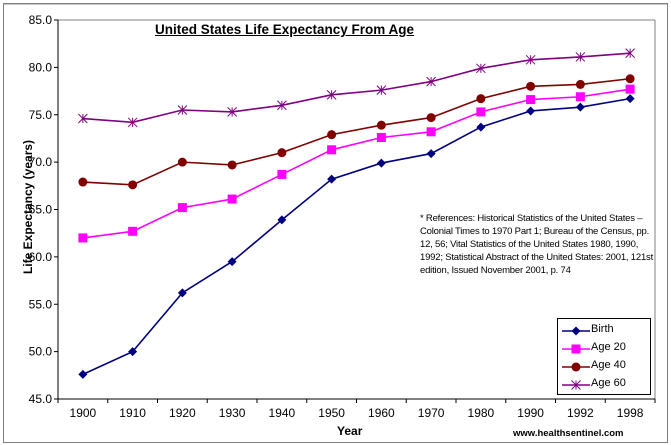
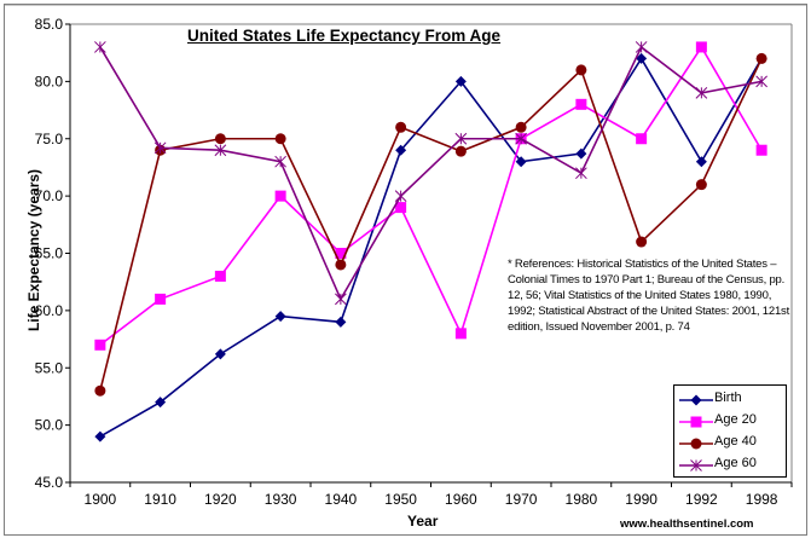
Birth/1900: 48 -> 49
Age 20/1900: 62 -> 57
Age 40/1900: 68 -> 53
Age 60/1900: 75 -> 83
Birth/1910: 50 -> 52
Age 20/1910: 63 -> 61
Age 40/1910: 68 -> 74
Age 20/1920: 65 -> 63
Age 40/1920: 70 -> 75
Age 60/1920: 76 -> 74
Age 20/1930: 66 -> 70
Age 40/1930: 70 -> 75
Age 60/1930: 75 -> 73
Birth/1940: 64 -> 59
Age 20/1940: 69 -> 65
Age 40/1940: 71 -> 64
Age 60/1940: 76 -> 61
Birth/1950: 68 -> 74
Age 20/1950: 71 -> 69
Age 40/1950: 73 -> 76
Age 60/1950: 77 -> 70
Birth/1960: 70 -> 80
Age 20/1960: 73 -> 58
Age 60/1960: 78 -> 75
Birth/1970: 71 -> 73
Age 20/1970: 73 -> 75
Age 40/1970: 75 -> 76
Age 60/1970: 78 -> 75
Age 20/1980: 75 -> 78
Age 40/1980: 77 -> 81
Age 60/1980: 80 -> 72
Birth/1990: 75 -> 82
Age 20/1990: 77 -> 75
Age 40/1990: 78 -> 66
Age 60/1990: 81 -> 83
Birth/1992: 76 -> 73
Age 20/1992: 77 -> 83
Age 40/1992: 78 -> 71
Age 60/1992: 81 -> 79
Birth/1998: 77 -> 82
Age 20/1998: 78 -> 74
Age 40/1998: 79 -> 82
Age 60/1998: 82 -> 80
